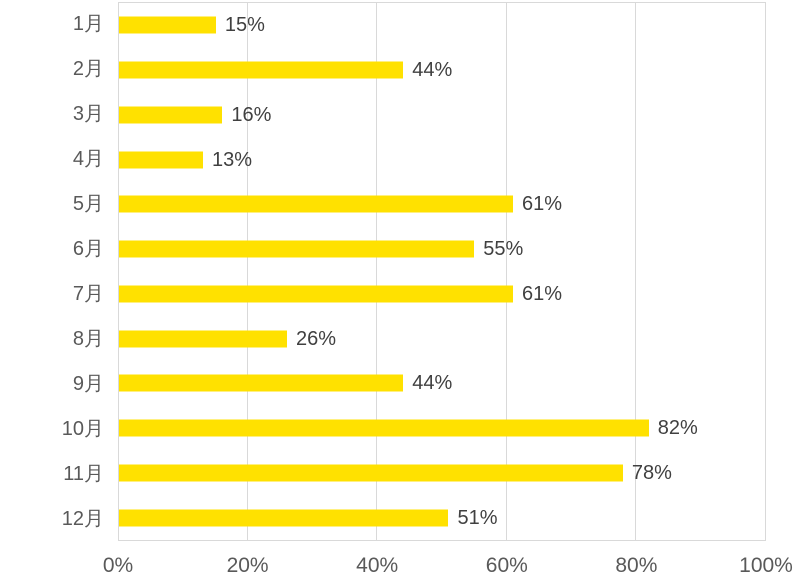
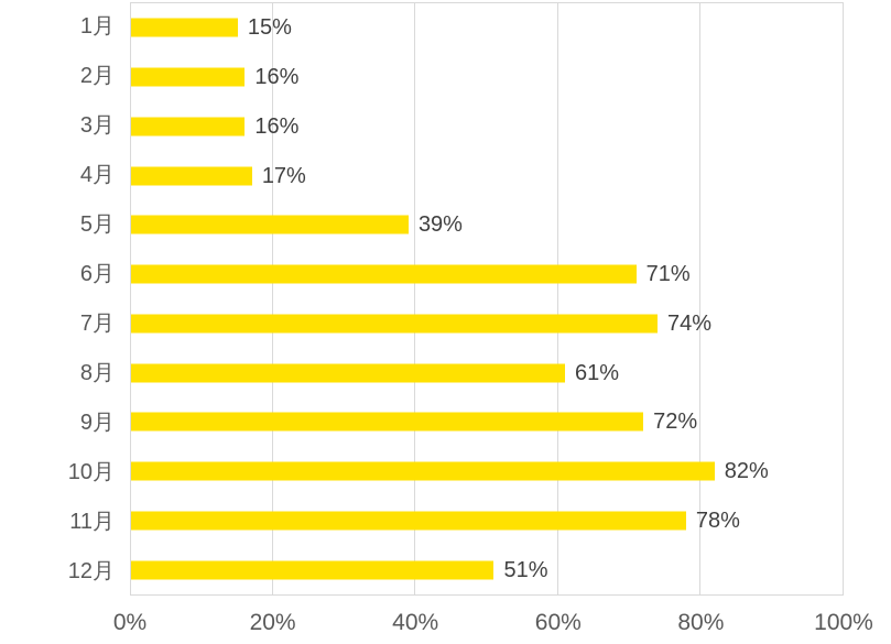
2月: 44% -> 16%
4月: 13% -> 17%
5月: 61% -> 39%
6月: 55% -> 71%
7月: 61% -> 74%
8月: 26% -> 61%
9月: 44% -> 72%
